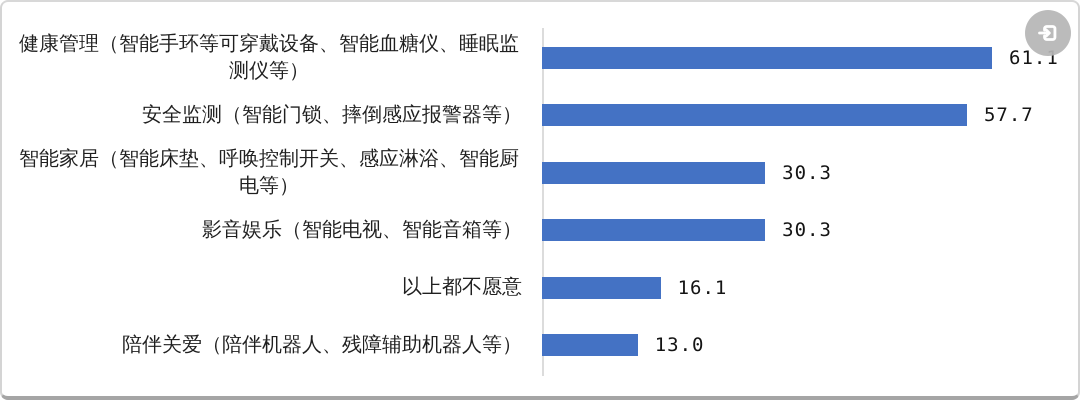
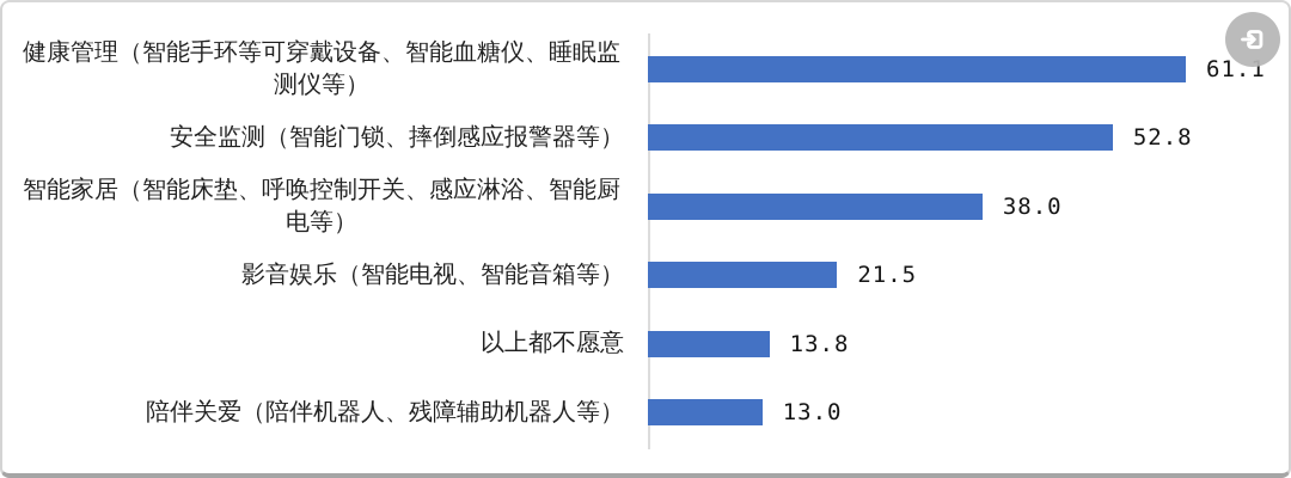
安全监测（智能门锁、摔倒感应报警器等）: 57.7 -> 52.8
智能家居（智能床垫、呼唤控制开关、感应淋浴、智能厨电等）: 30.3 -> 38.0
影音娱乐（智能电视、智能音箱等）: 30.3 -> 21.5
以上都不愿意: 16.1 -> 13.8
